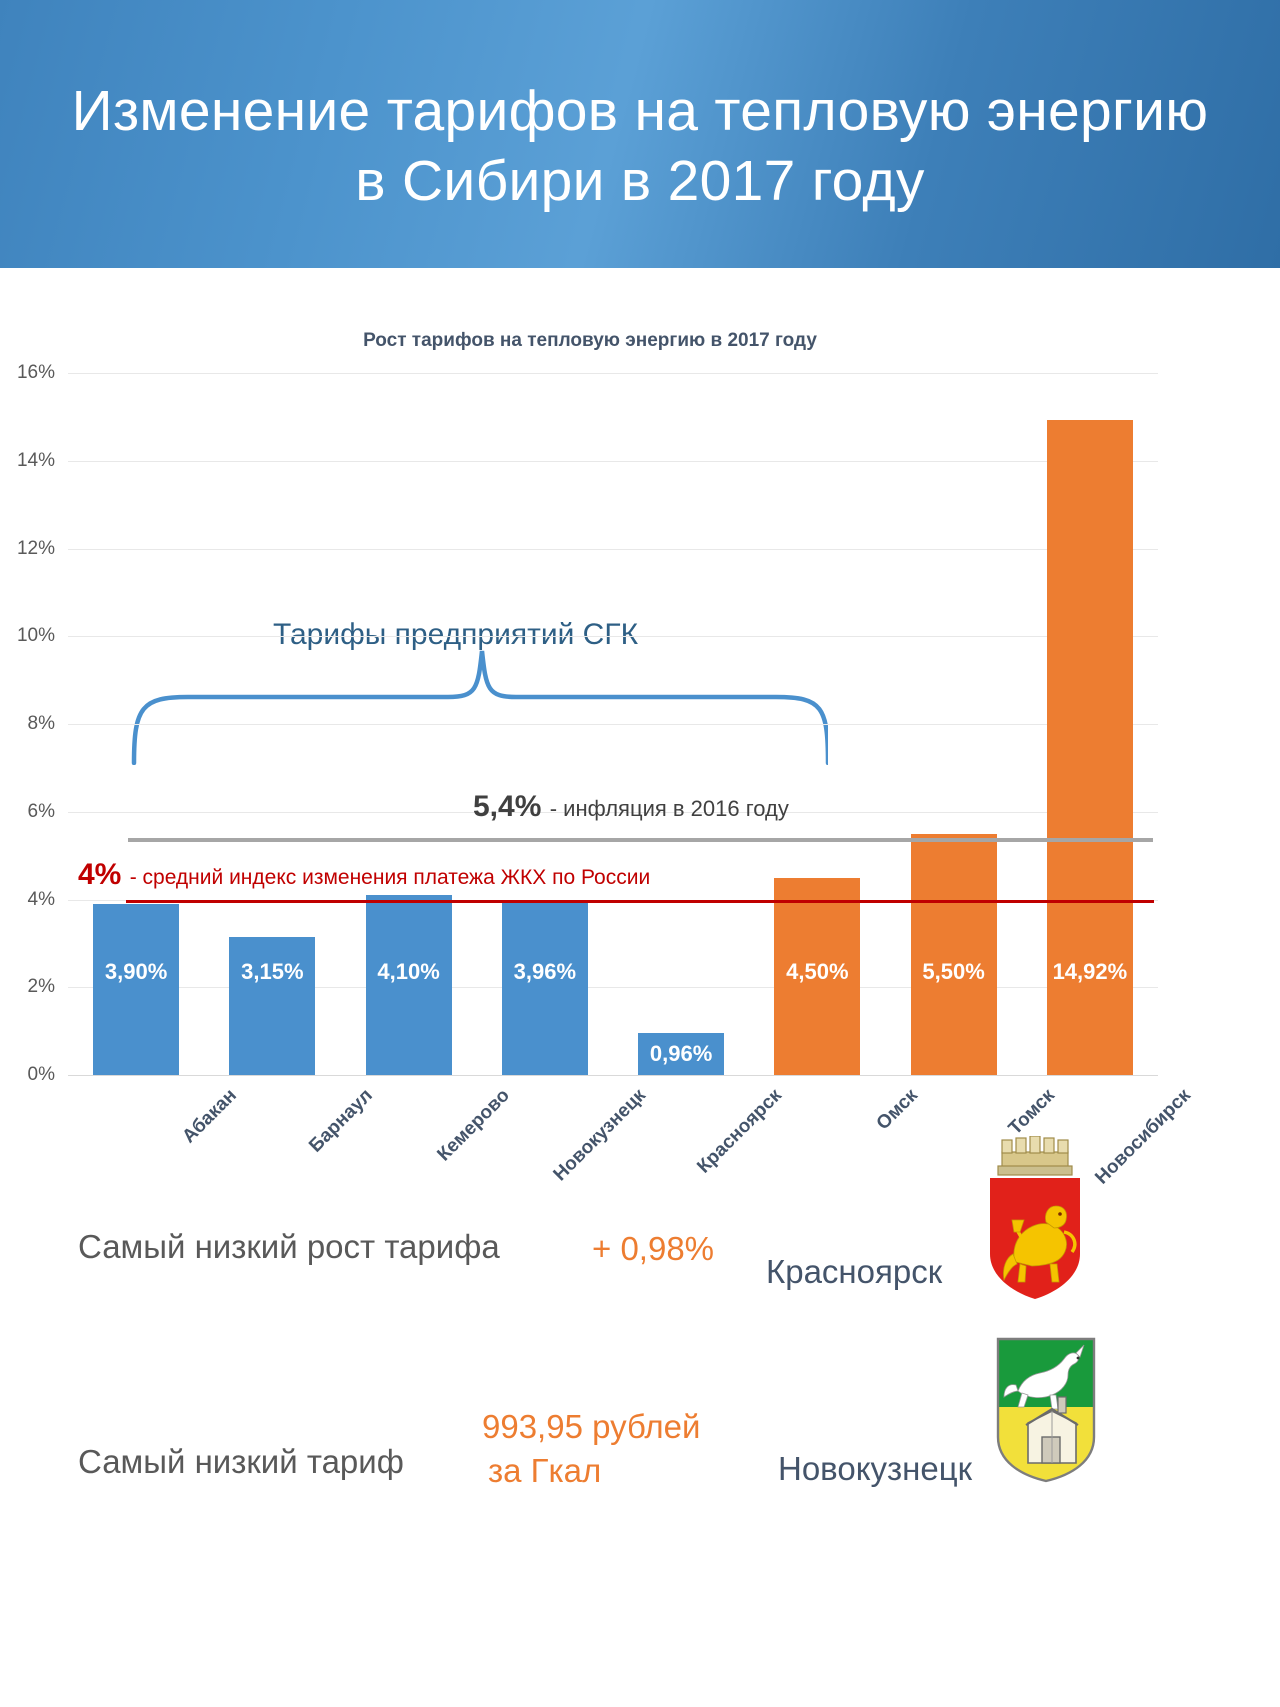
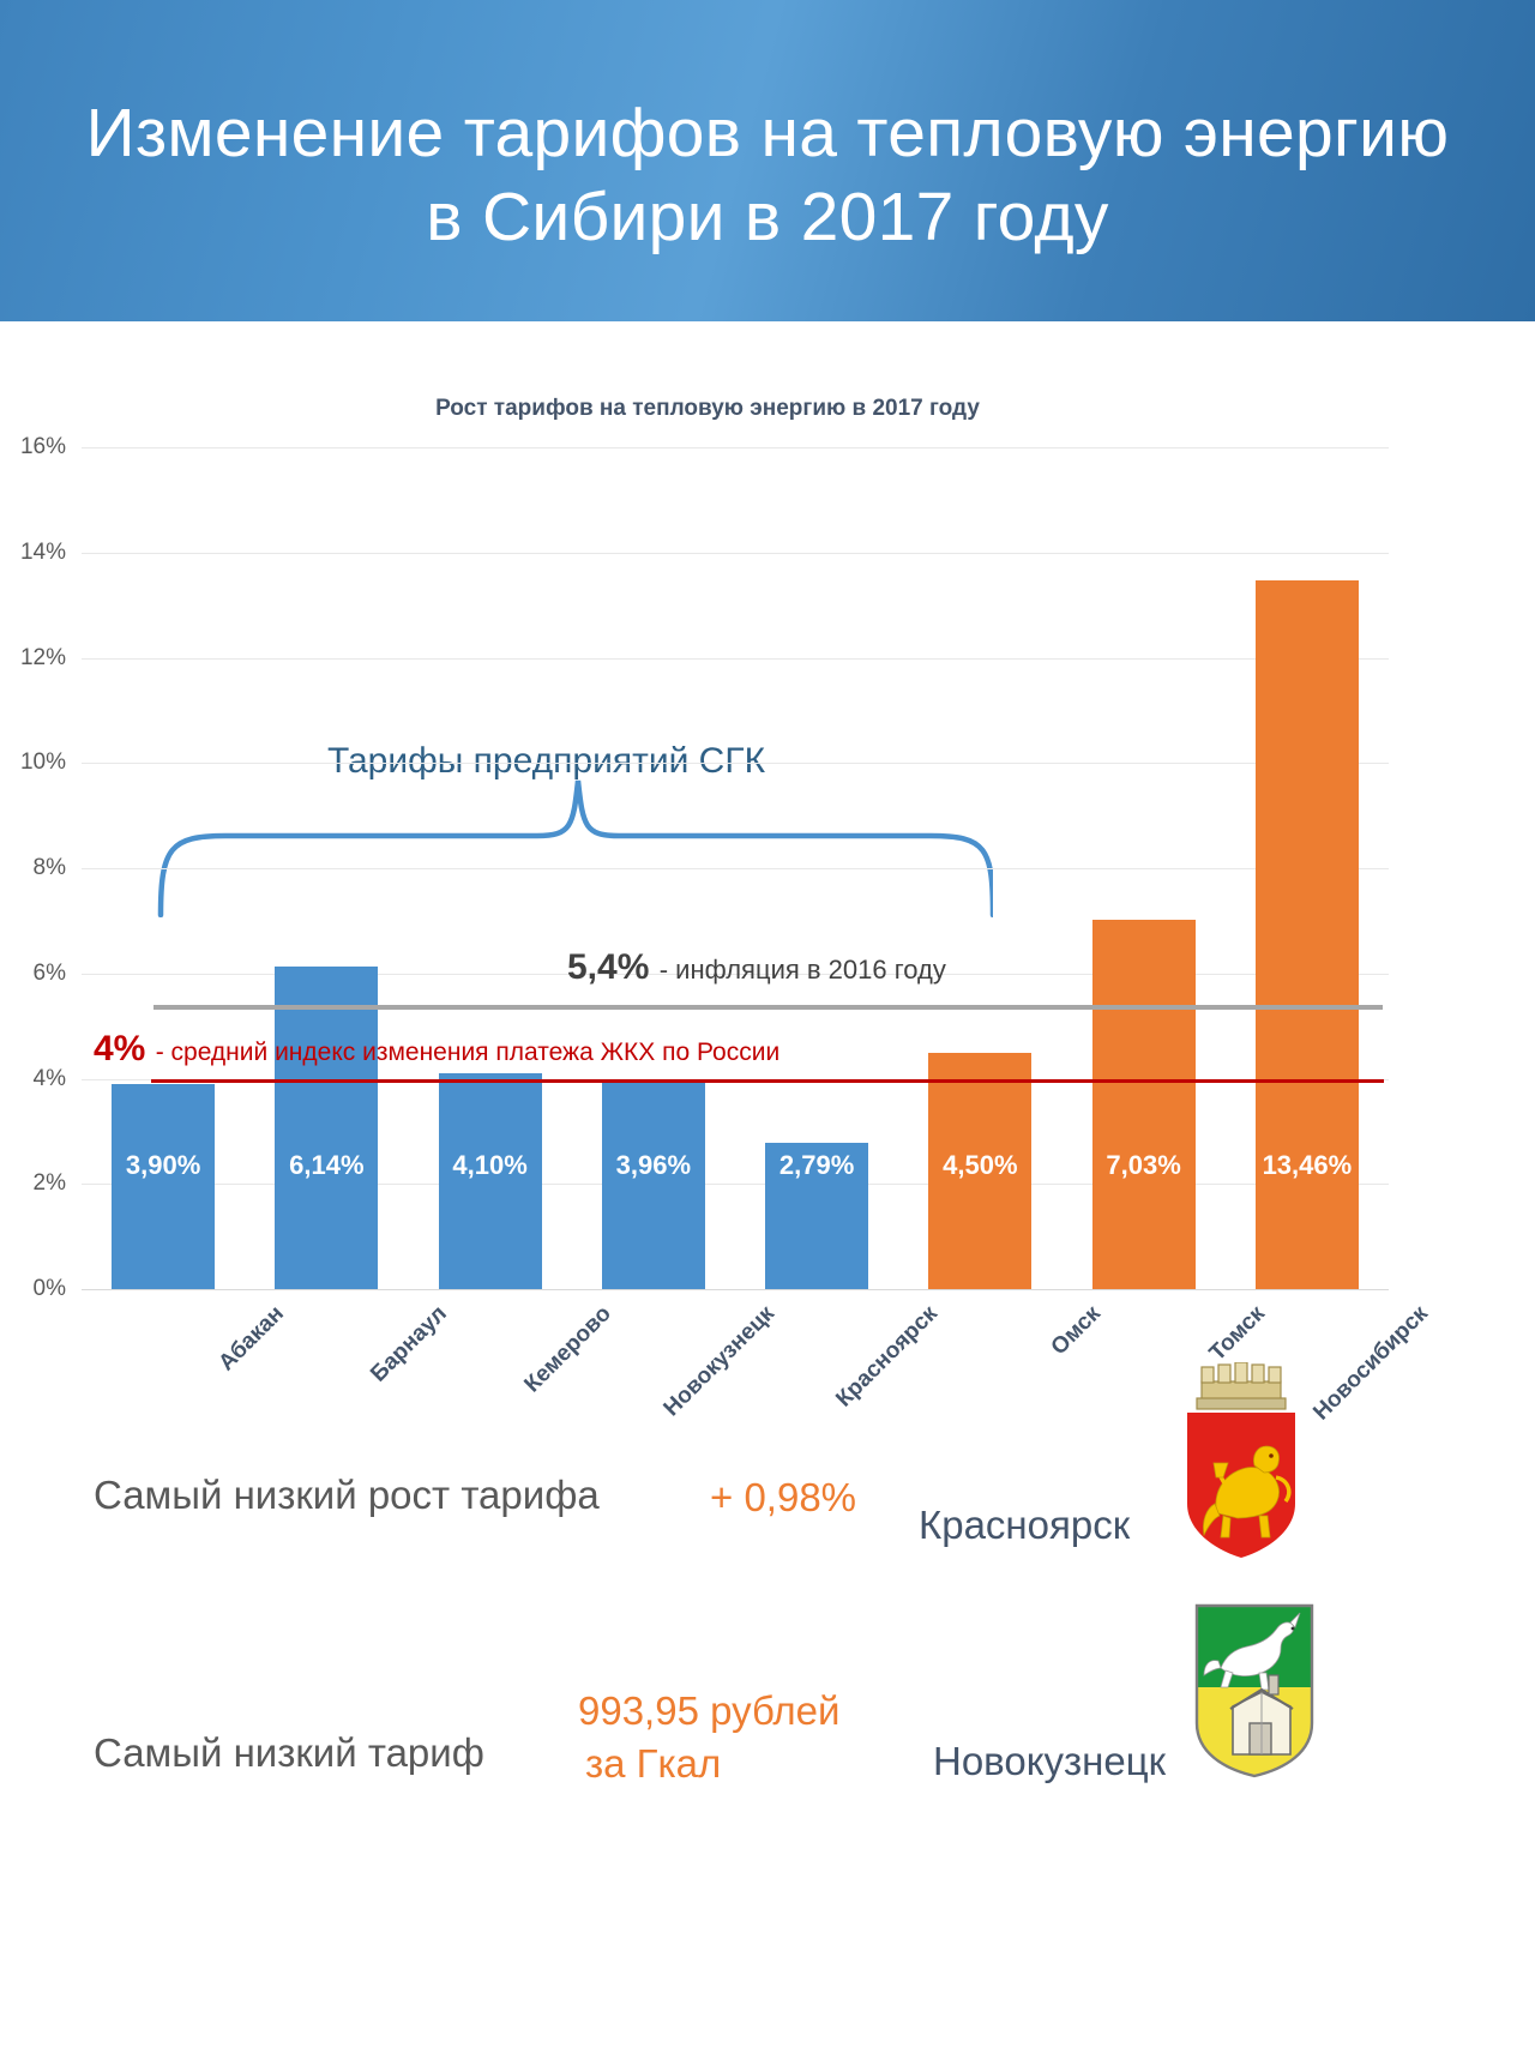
Барнаул: 3,15% -> 6,14%
Красноярск: 0,96% -> 2,79%
Томск: 5,50% -> 7,03%
Новосибирск: 14,92% -> 13,46%
